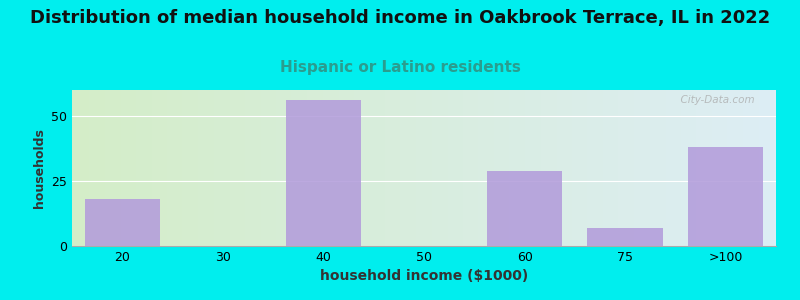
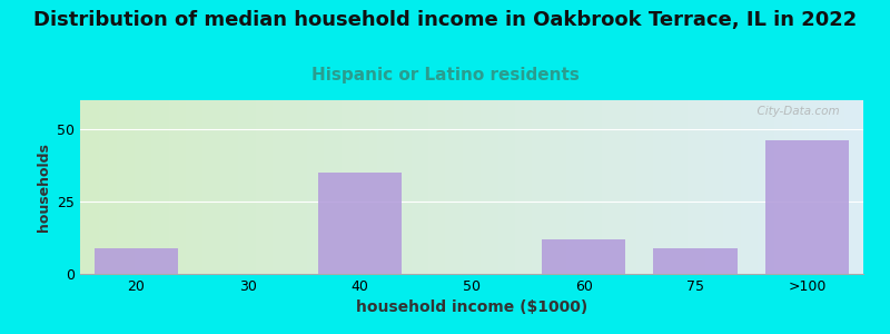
20: 18 -> 9
40: 56 -> 35
60: 29 -> 12
75: 7 -> 9
>100: 38 -> 46
